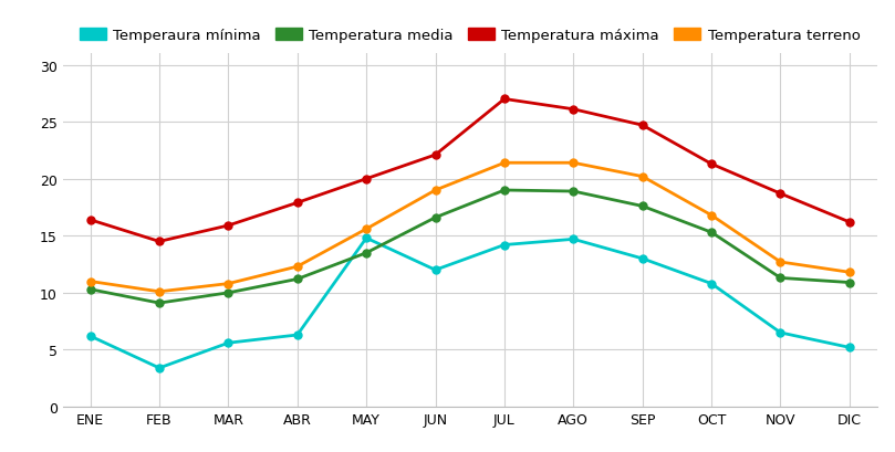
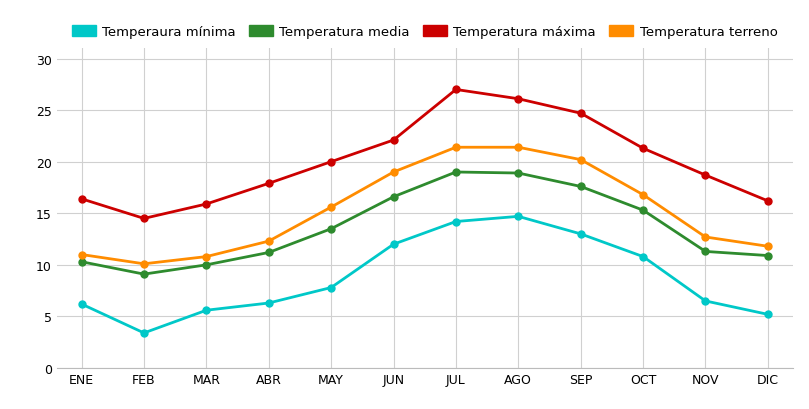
Temperaura mínima/MAY: 14.8 -> 7.8
